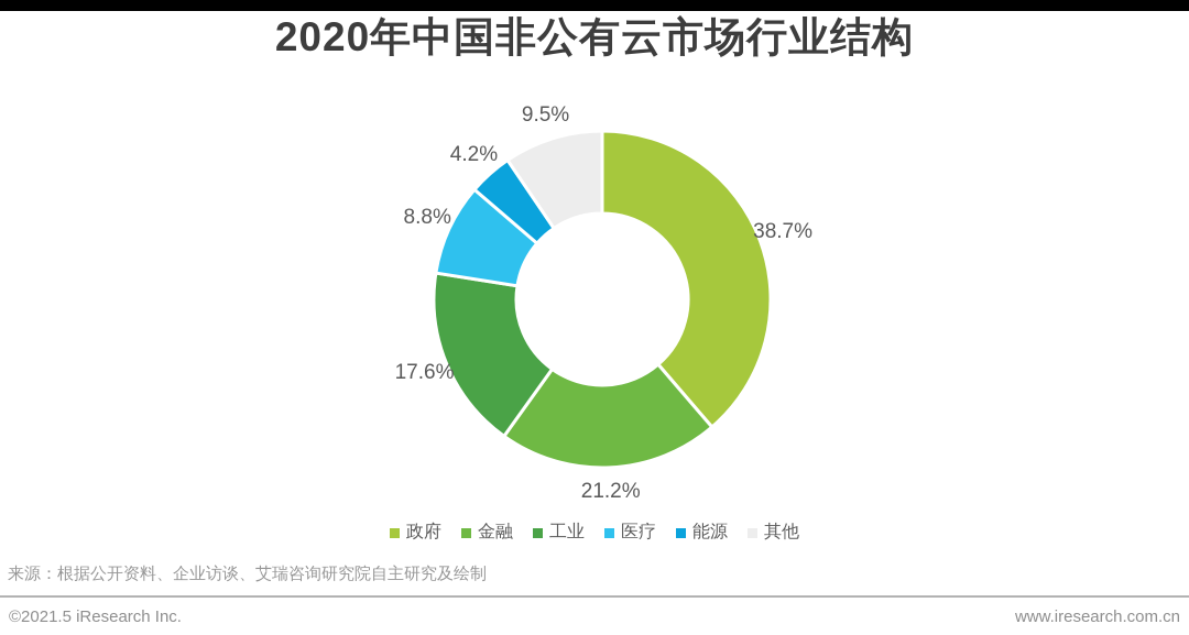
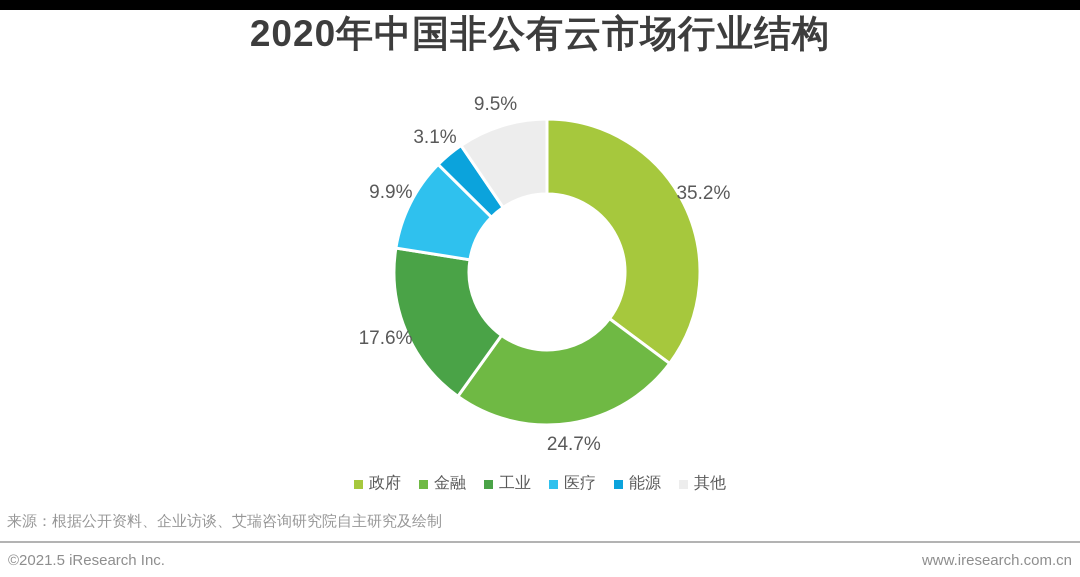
政府: 38.7% -> 35.2%
金融: 21.2% -> 24.7%
医疗: 8.8% -> 9.9%
能源: 4.2% -> 3.1%
